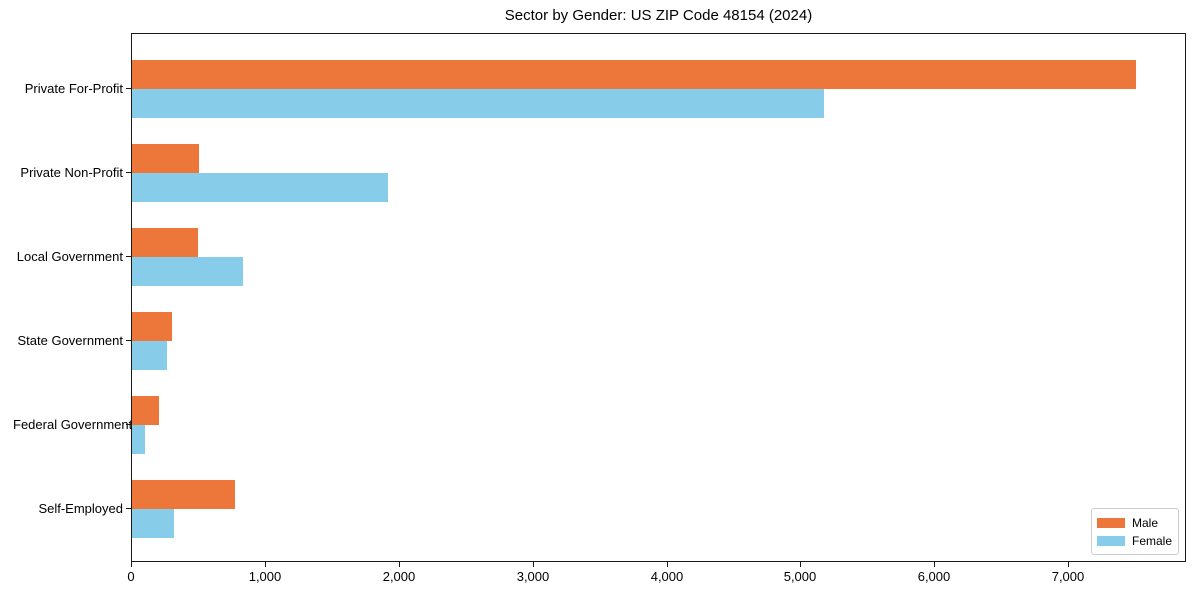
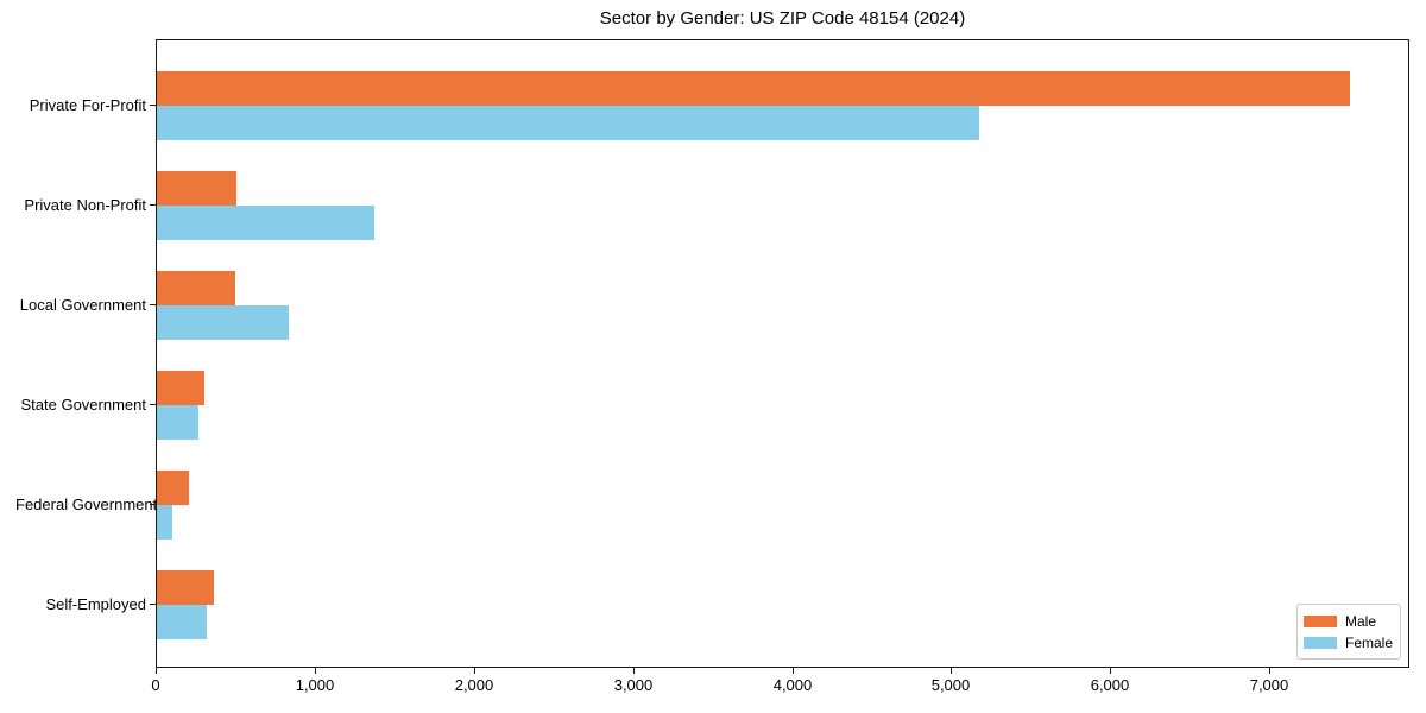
Female/Private Non-Profit: 1910 -> 1370
Male/Self-Employed: 770 -> 360
